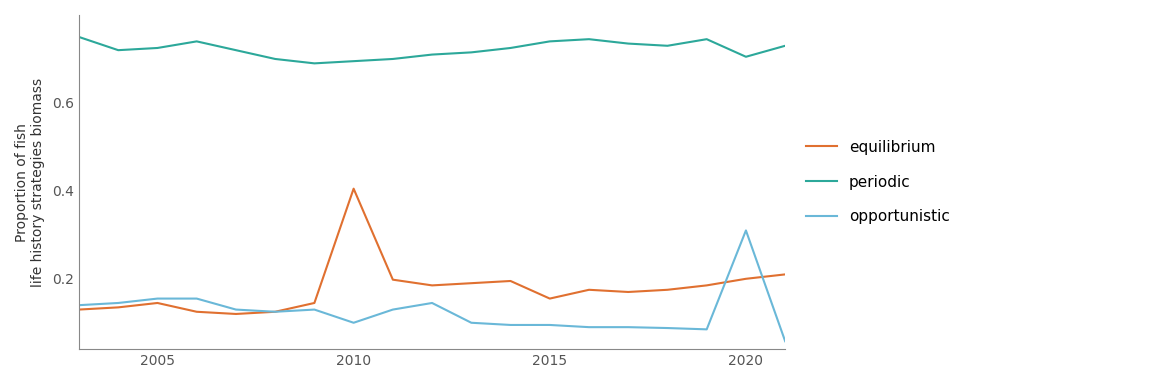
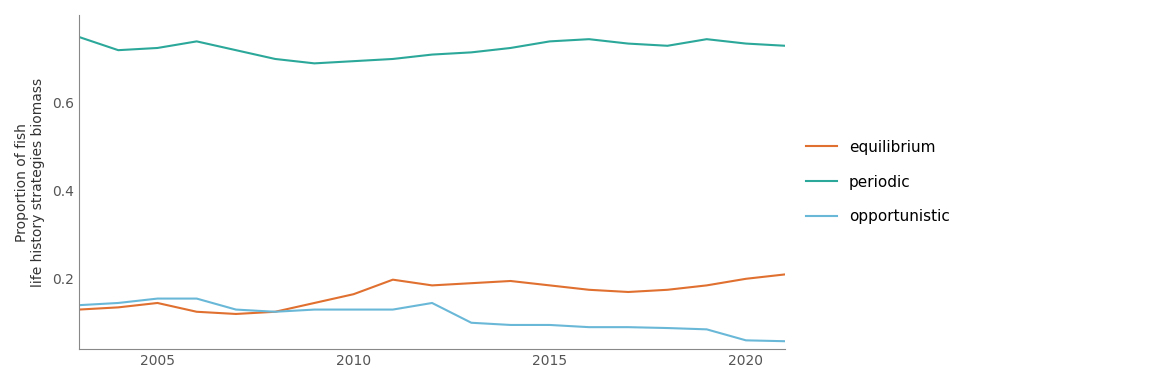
equilibrium/2010: 0.405 -> 0.165
opportunistic/2010: 0.100 -> 0.130
equilibrium/2015: 0.155 -> 0.185
periodic/2020: 0.705 -> 0.735
opportunistic/2020: 0.310 -> 0.060
